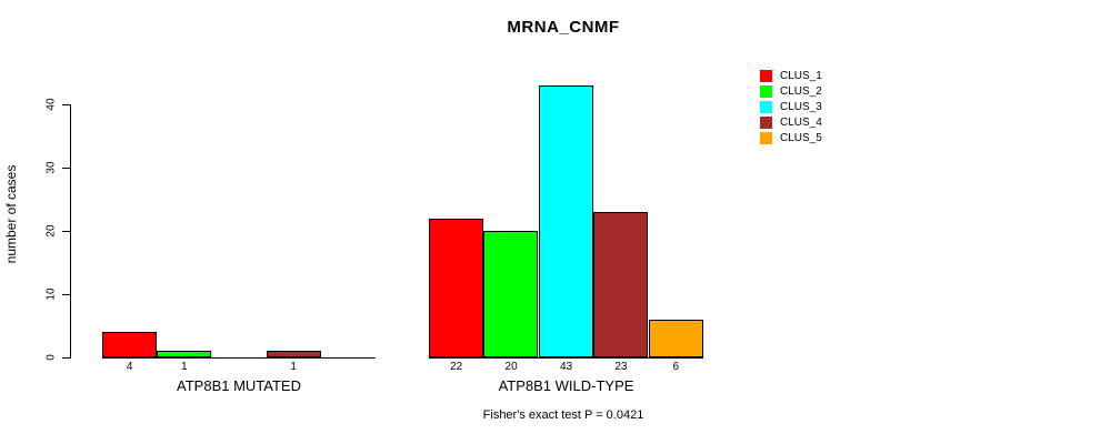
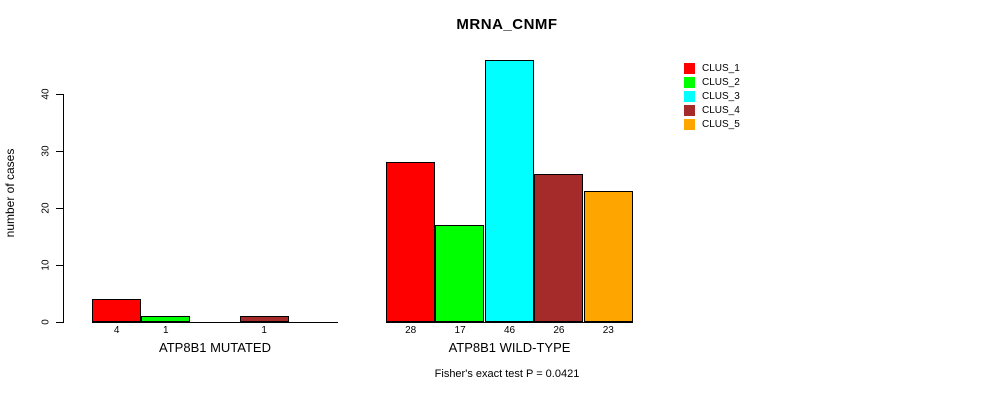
CLUS_1/ATP8B1 WILD-TYPE: 22 -> 28
CLUS_2/ATP8B1 WILD-TYPE: 20 -> 17
CLUS_3/ATP8B1 WILD-TYPE: 43 -> 46
CLUS_4/ATP8B1 WILD-TYPE: 23 -> 26
CLUS_5/ATP8B1 WILD-TYPE: 6 -> 23
